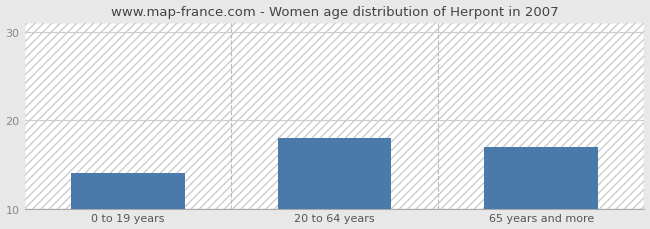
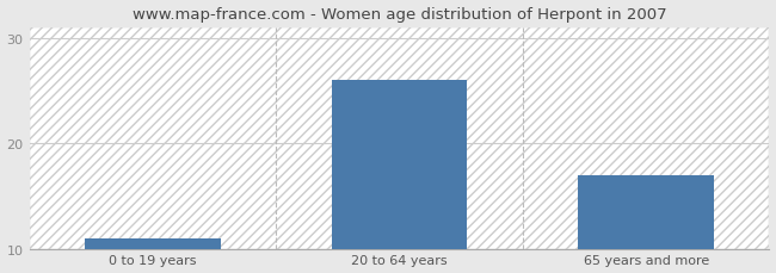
0 to 19 years: 14 -> 11
20 to 64 years: 18 -> 26
